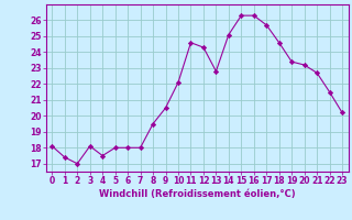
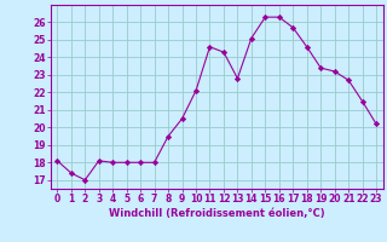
4: 17.5 -> 18.0
